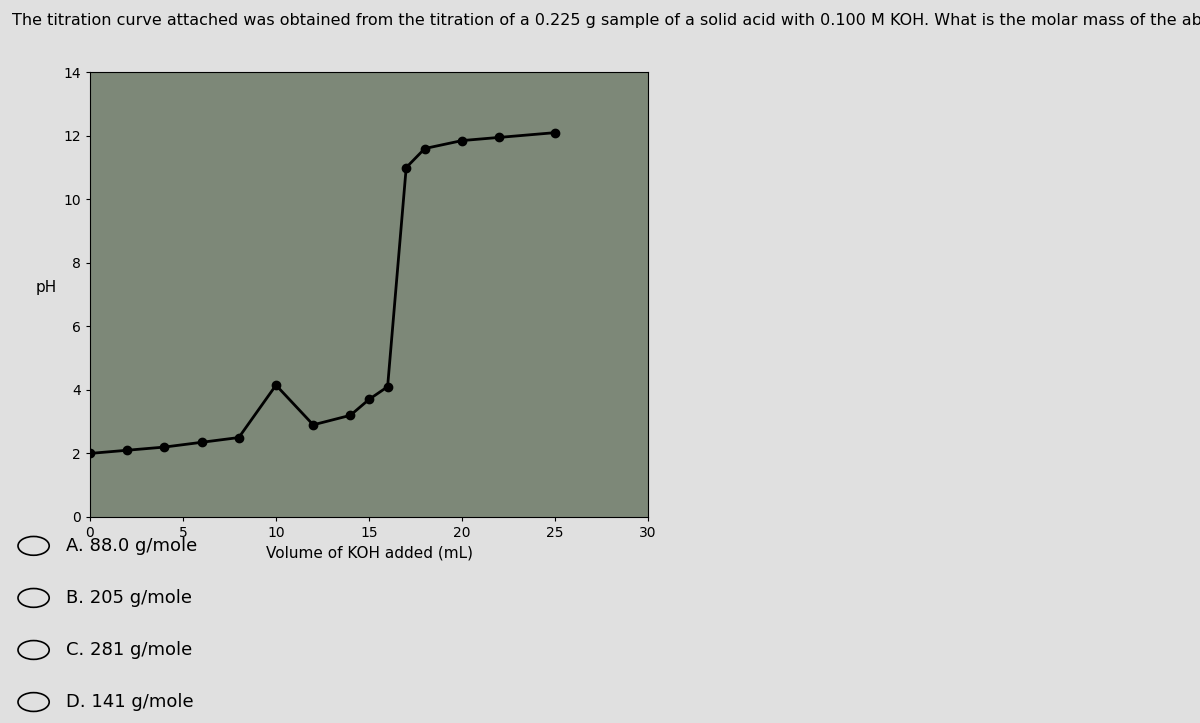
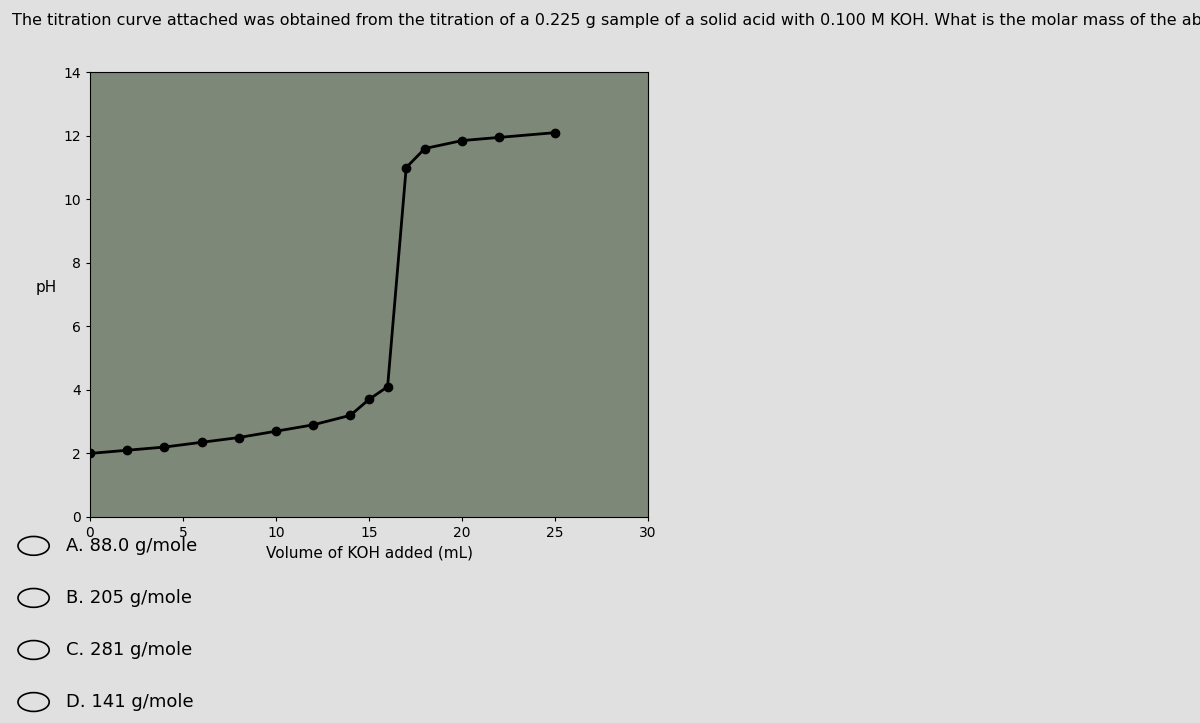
10: 4.15 -> 2.70
